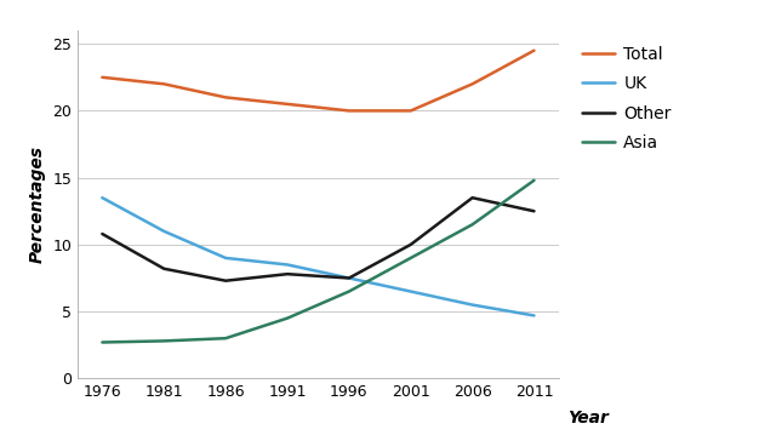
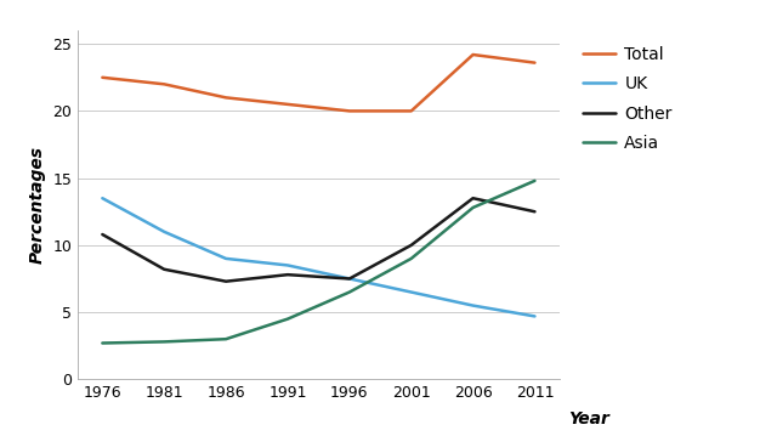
Total/2006: 22.0 -> 24.2
Asia/2006: 11.5 -> 12.8
Total/2011: 24.5 -> 23.6
